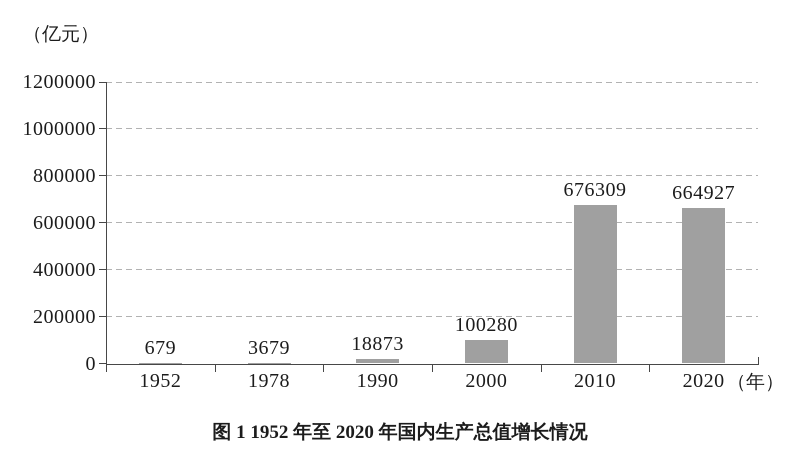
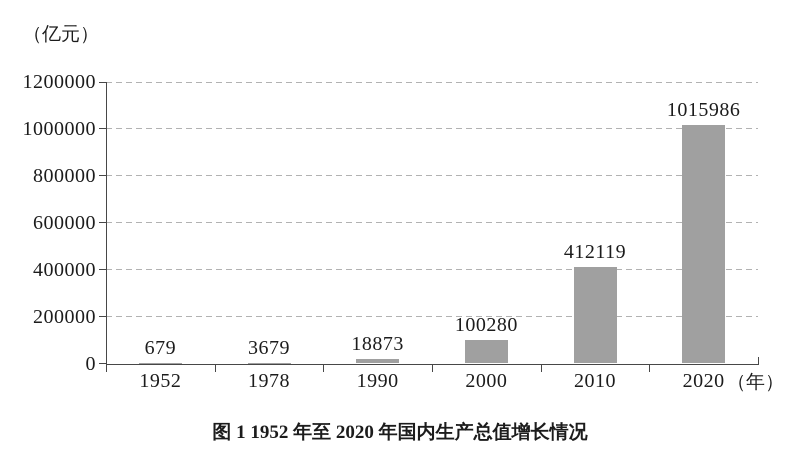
2010: 676309 -> 412119
2020: 664927 -> 1015986
